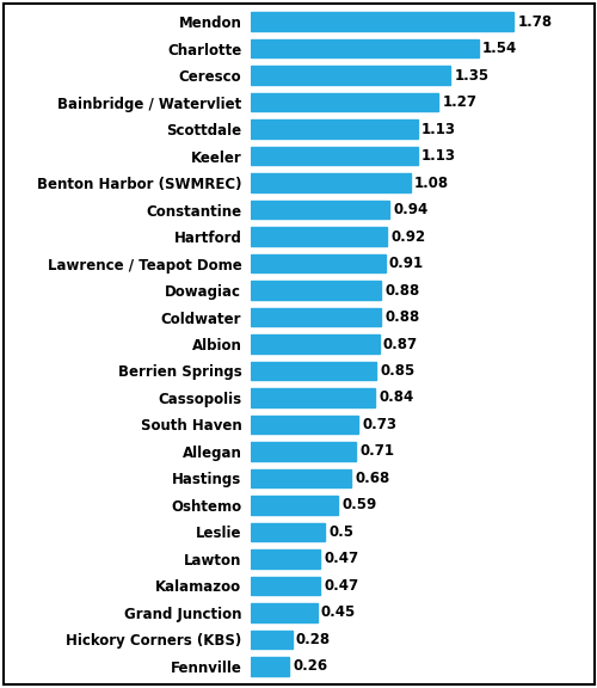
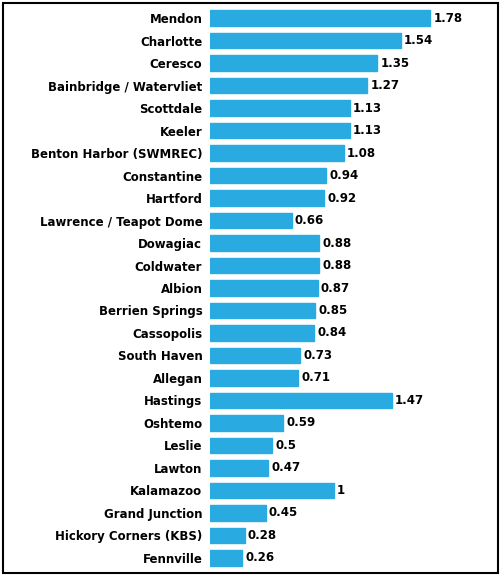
Lawrence / Teapot Dome: 0.91 -> 0.66
Hastings: 0.68 -> 1.47
Kalamazoo: 0.47 -> 1
